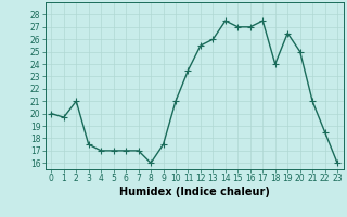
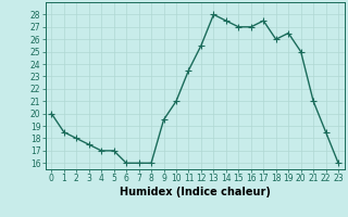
1: 19.7 -> 18.5
2: 21.0 -> 18.0
6: 17.0 -> 16.0
7: 17.0 -> 16.0
9: 17.5 -> 19.5
13: 26.0 -> 28.0
18: 24.0 -> 26.0
